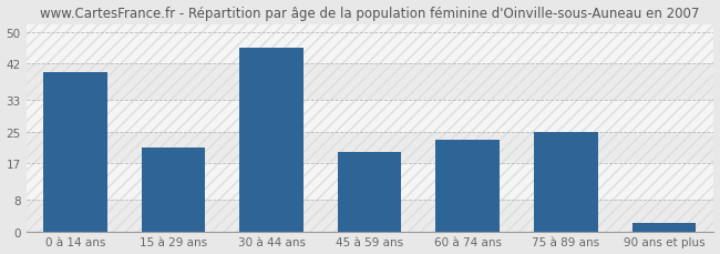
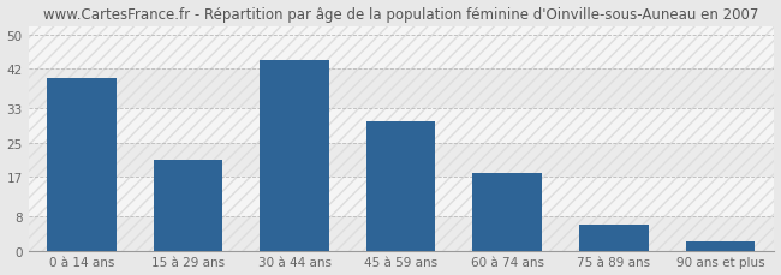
30 à 44 ans: 46 -> 44
45 à 59 ans: 20 -> 30
60 à 74 ans: 23 -> 18
75 à 89 ans: 25 -> 6
